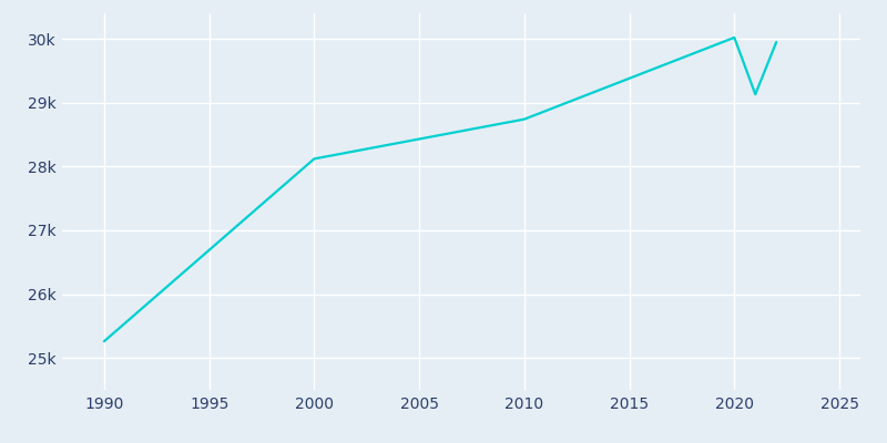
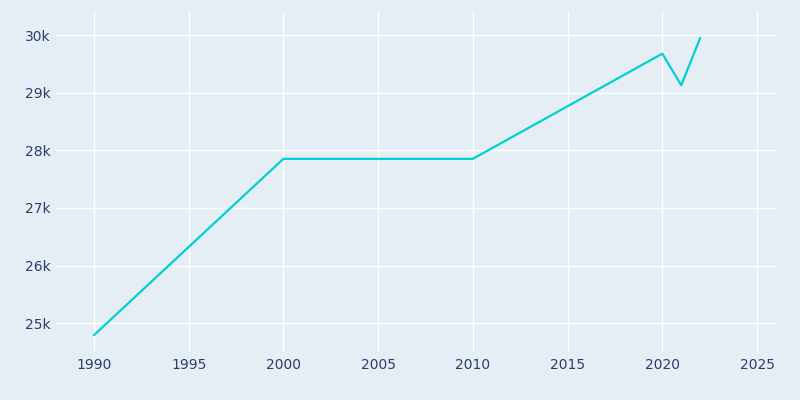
1990: 25.26k -> 24.79k
2000: 28.12k -> 27.85k
2010: 28.74k -> 27.85k
2020: 30.02k -> 29.68k
